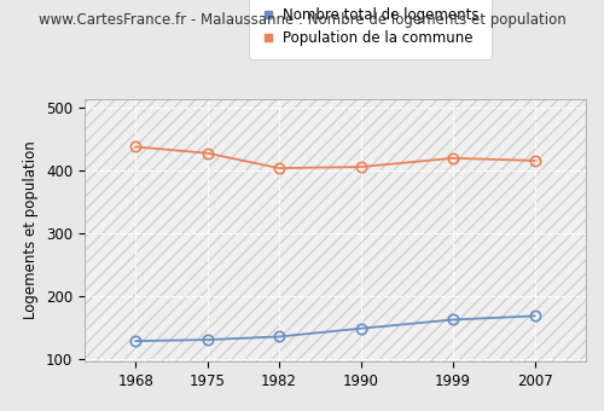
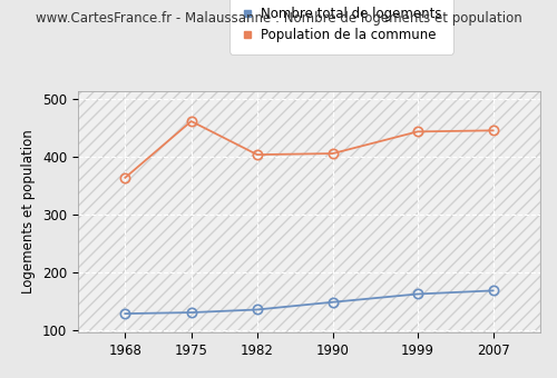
Population de la commune/1968: 438 -> 364
Population de la commune/1975: 428 -> 462
Population de la commune/1999: 420 -> 444
Population de la commune/2007: 416 -> 446
